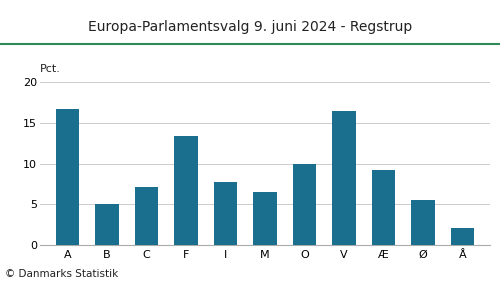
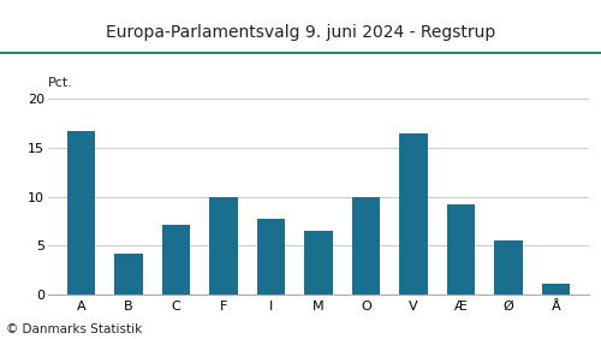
B: 5.1 -> 4.2
F: 13.4 -> 10.0
Å: 2.1 -> 1.2
